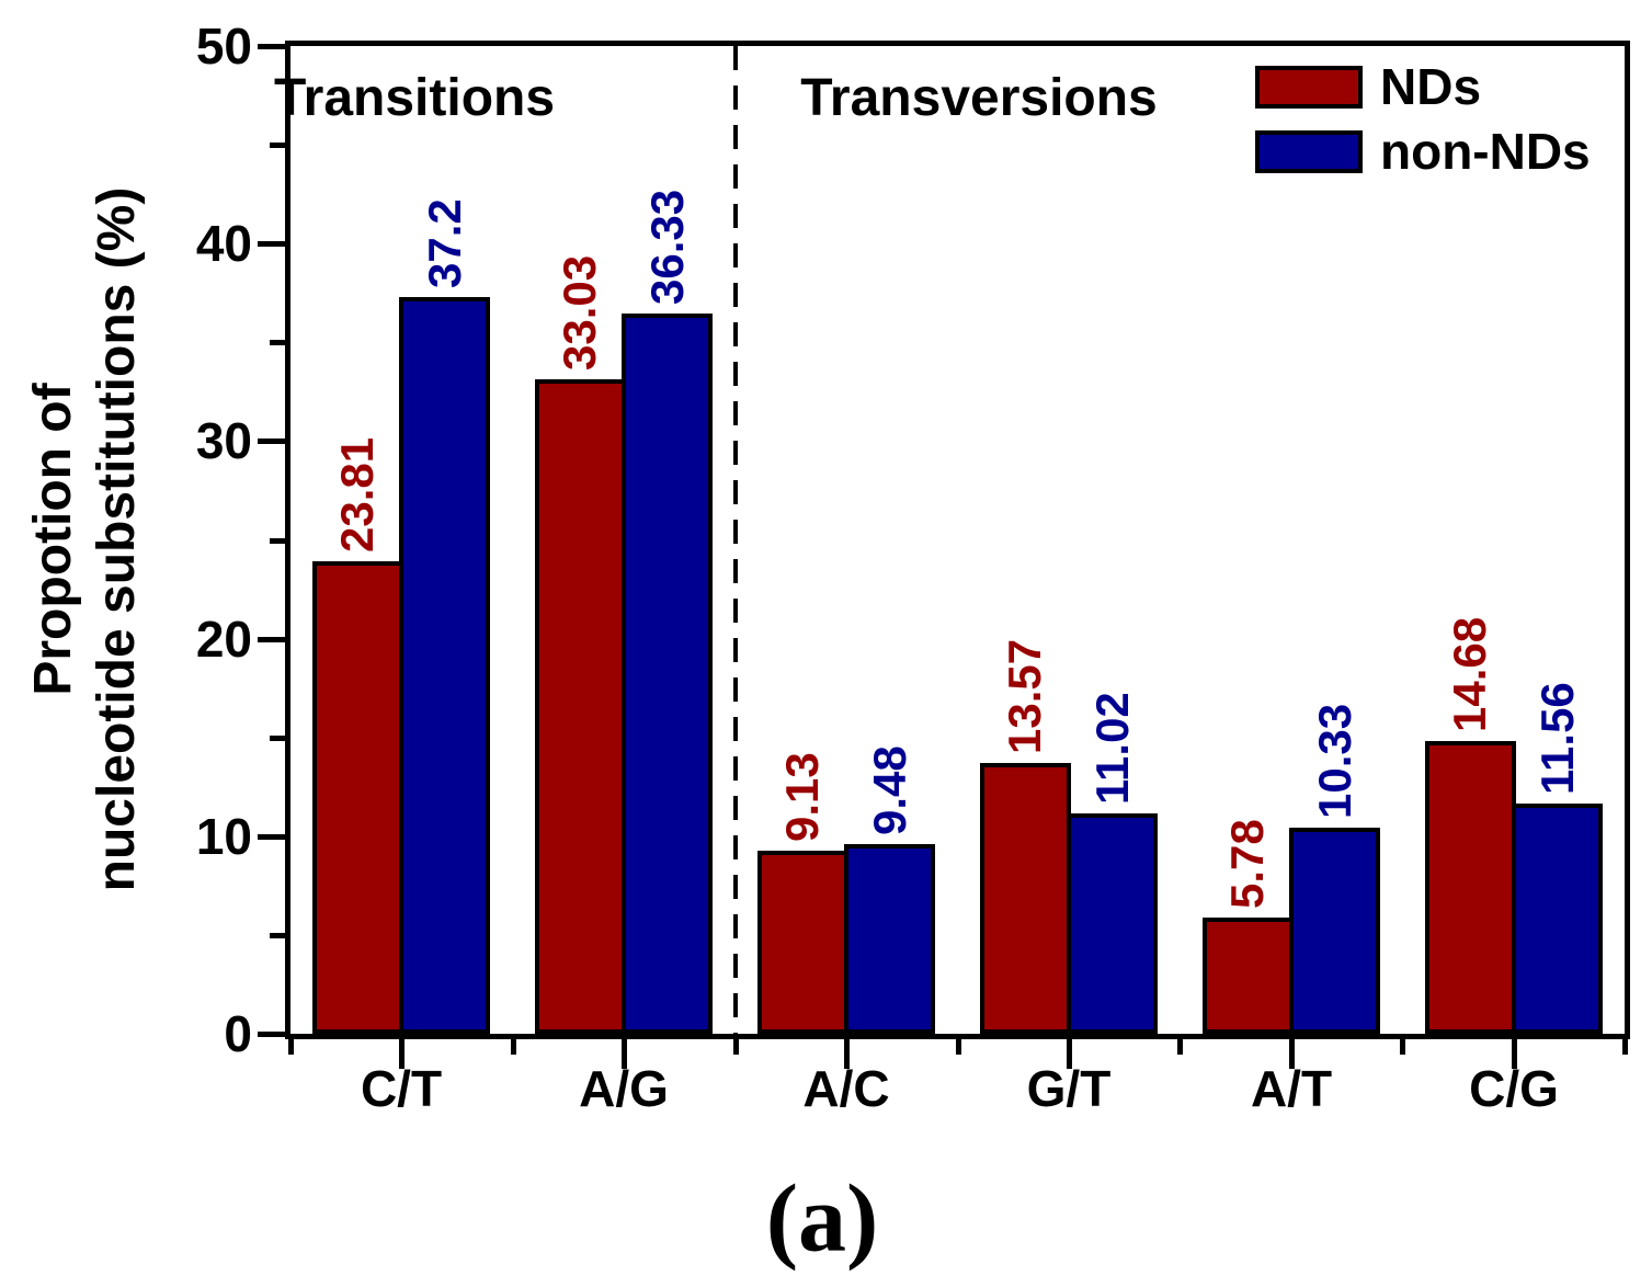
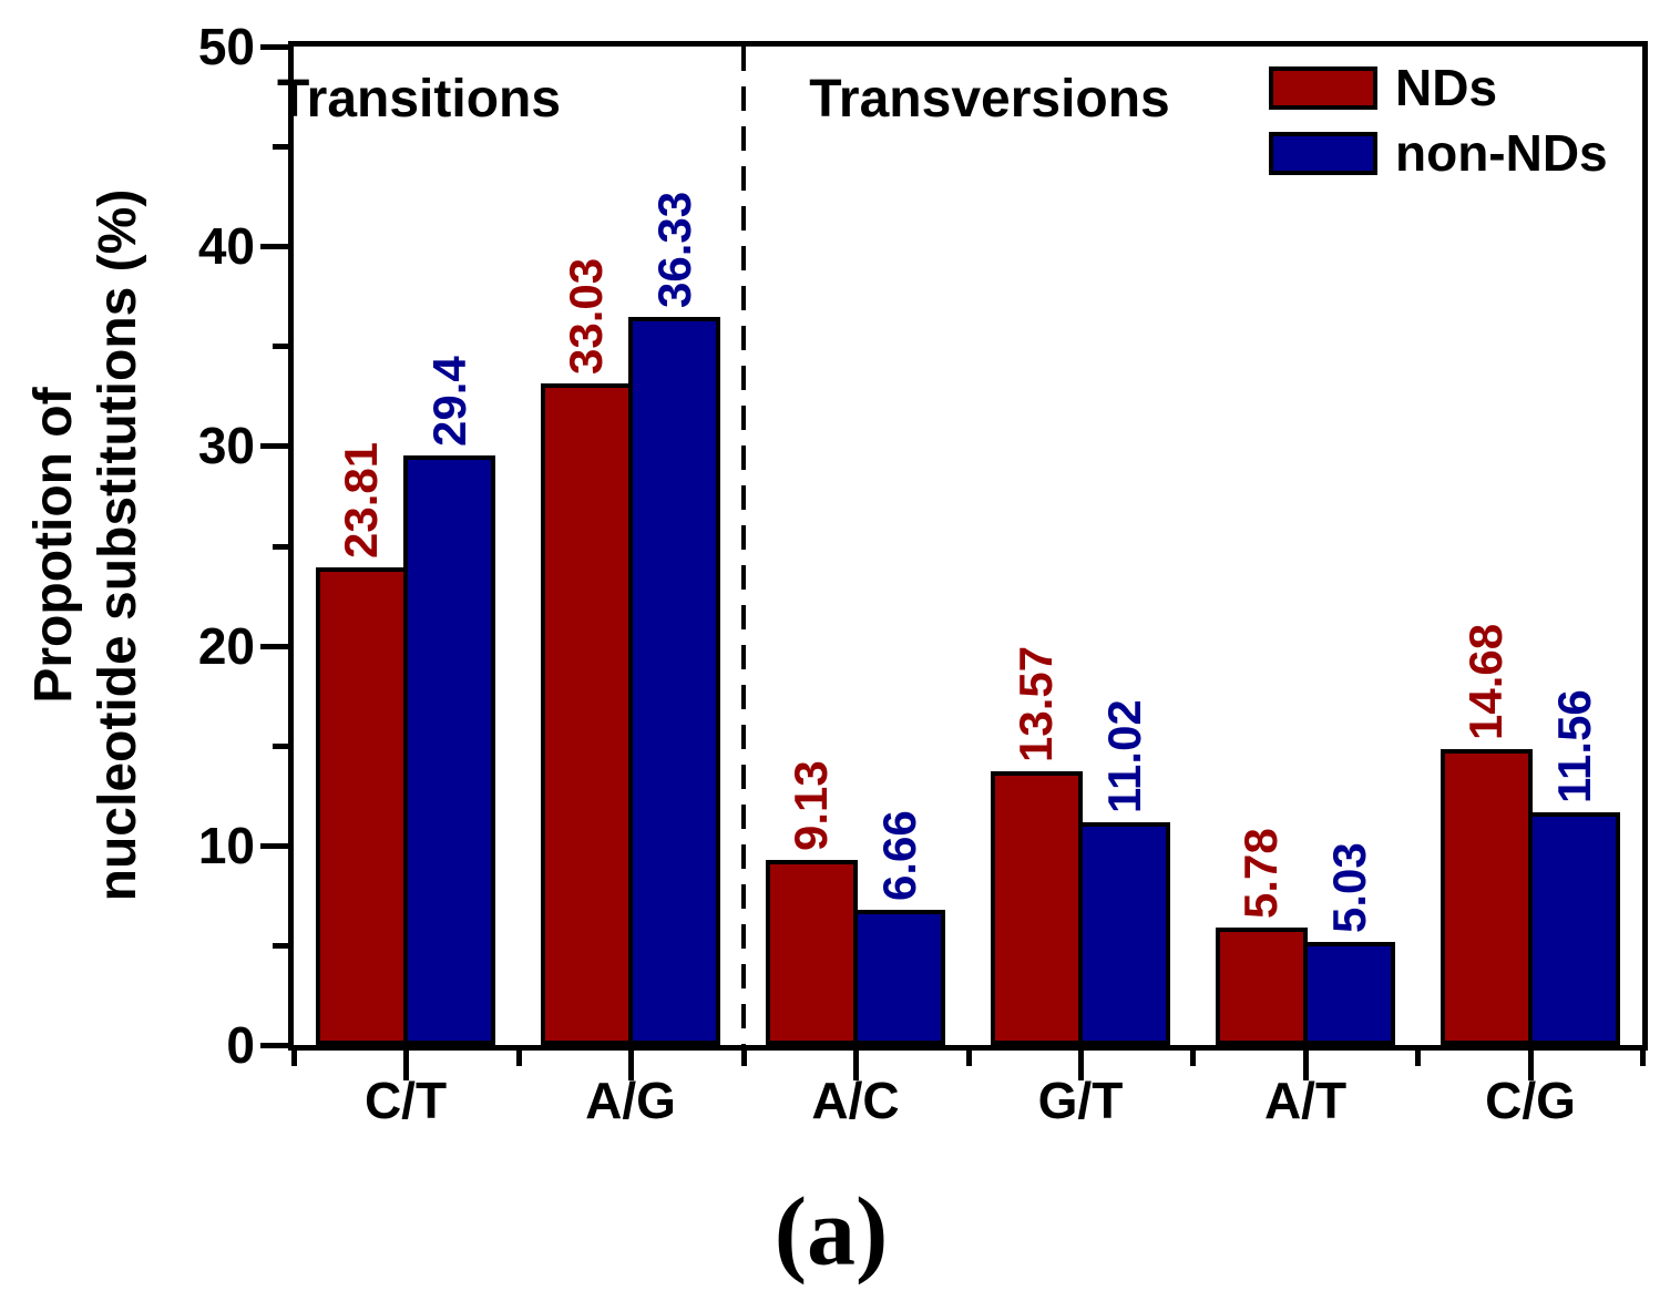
non-NDs/C/T: 37.2 -> 29.4
non-NDs/A/C: 9.48 -> 6.66
non-NDs/A/T: 10.33 -> 5.03
